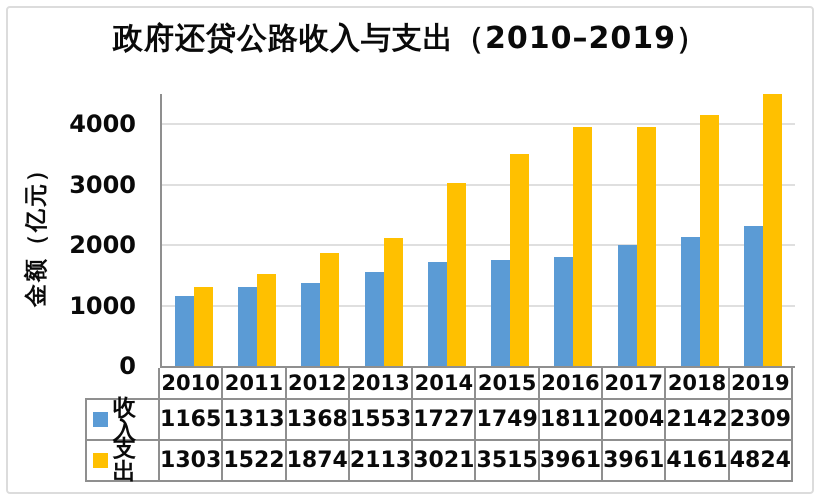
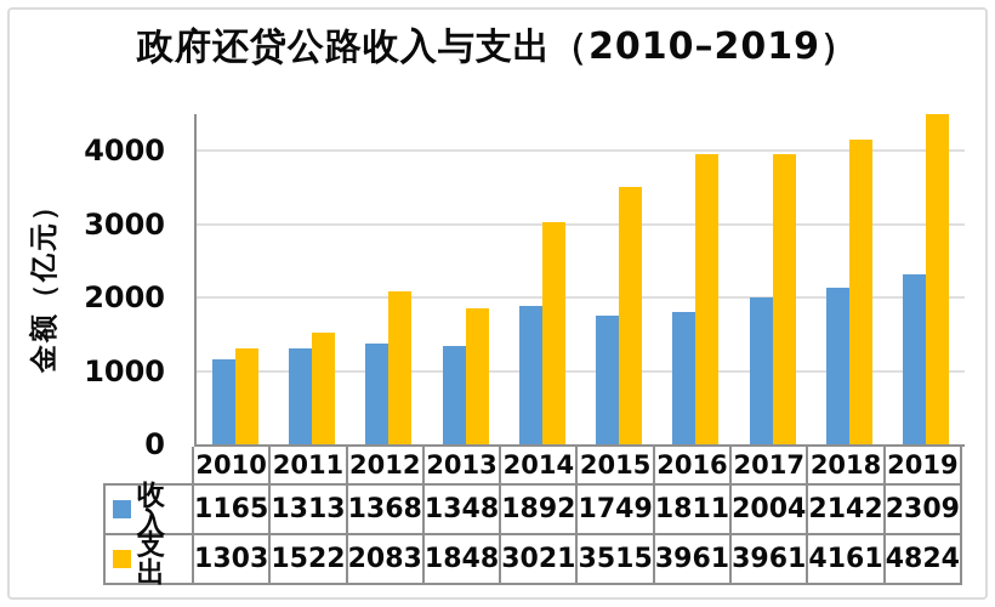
支出/2012: 1874 -> 2083
收入/2013: 1553 -> 1348
支出/2013: 2113 -> 1848
收入/2014: 1727 -> 1892
